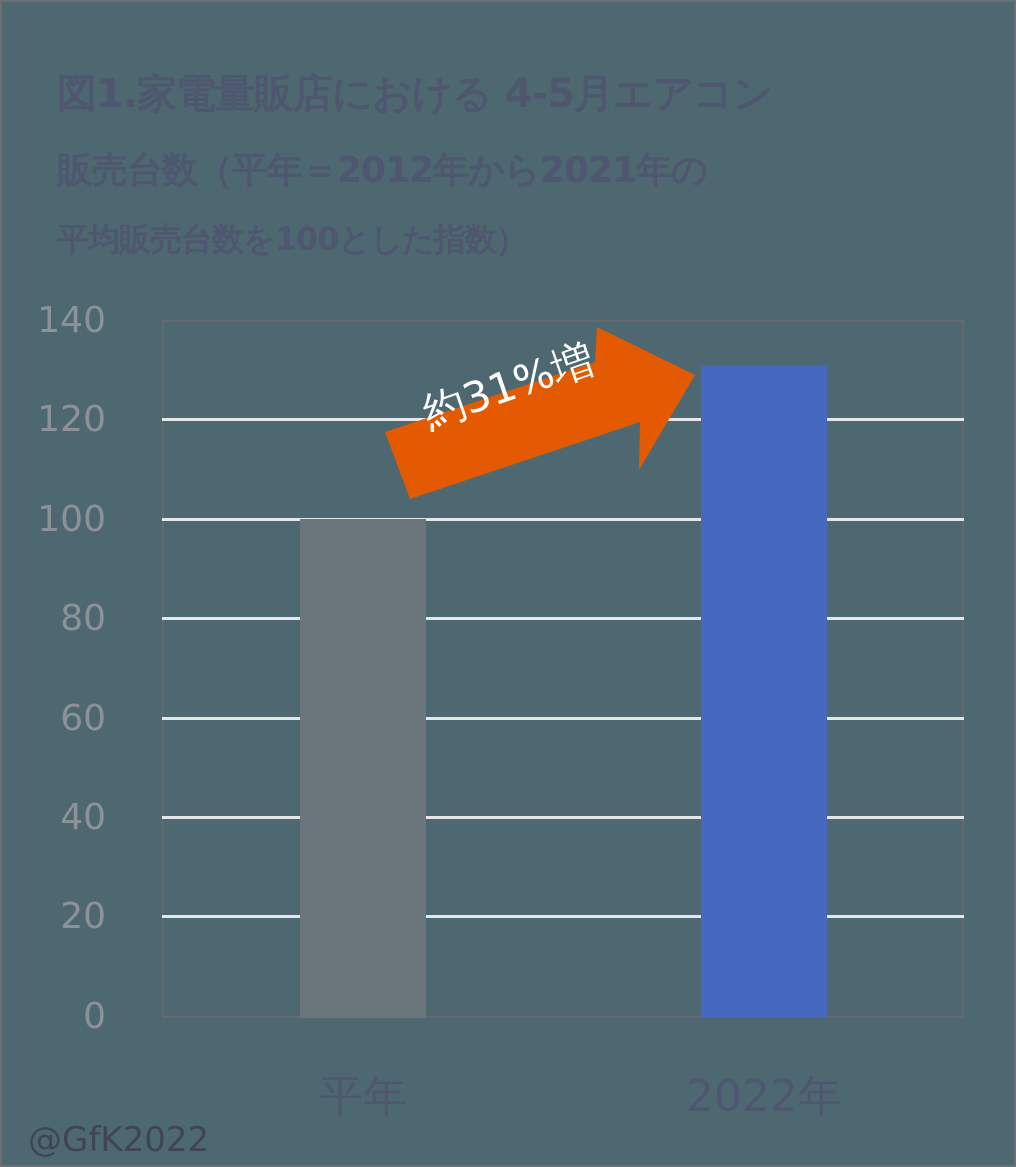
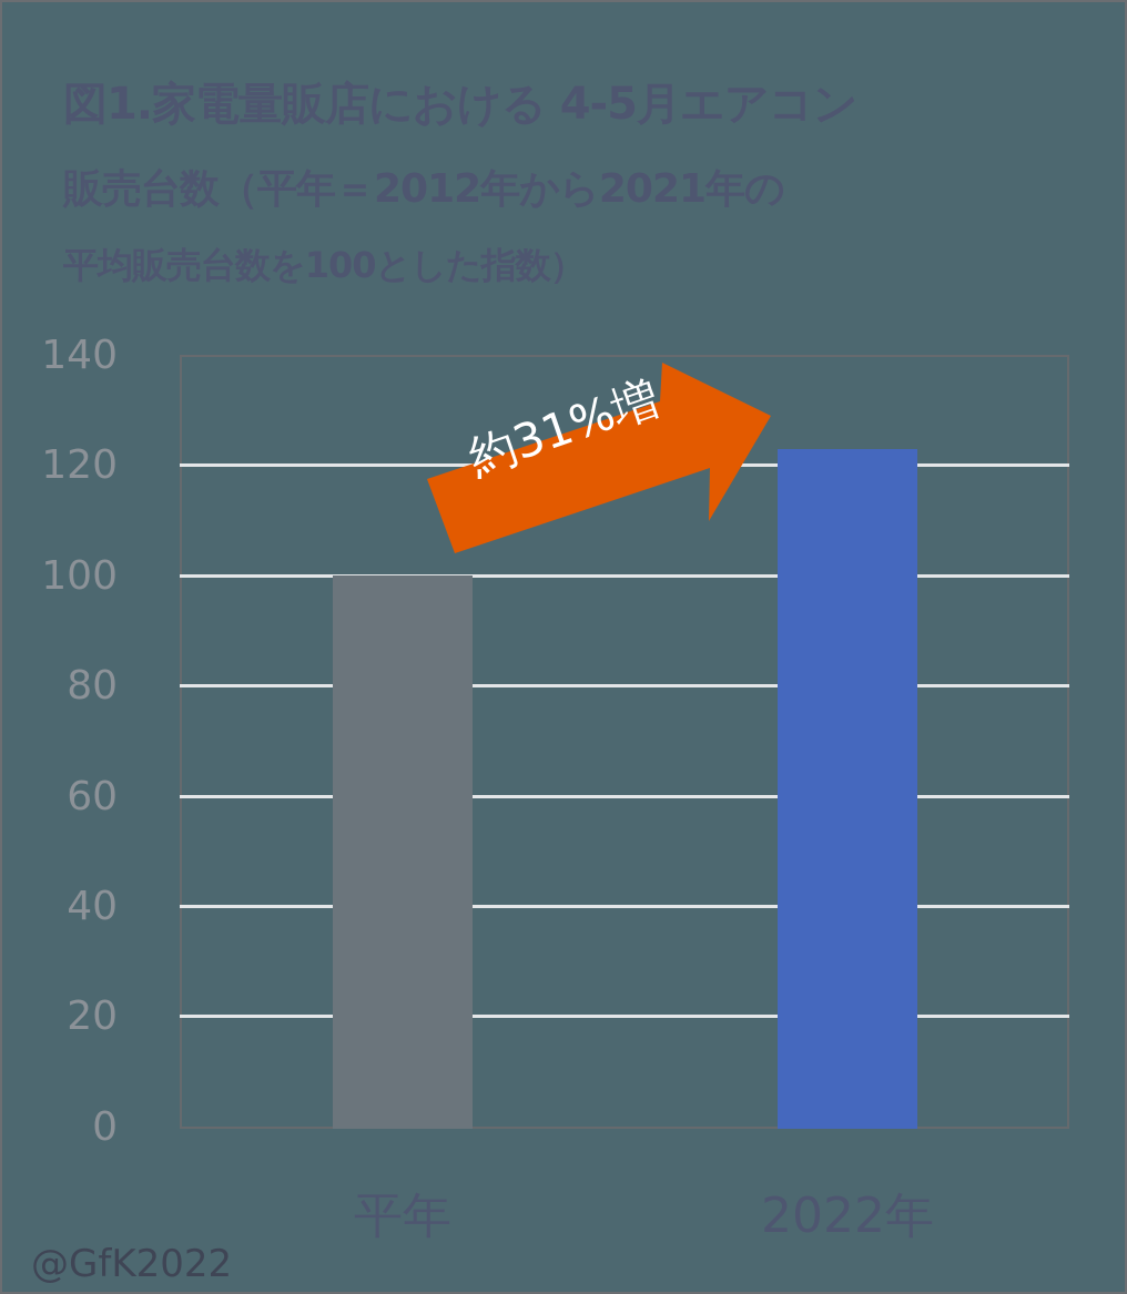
2022年: 131 -> 123
